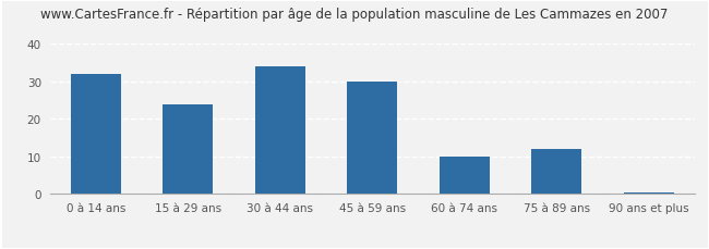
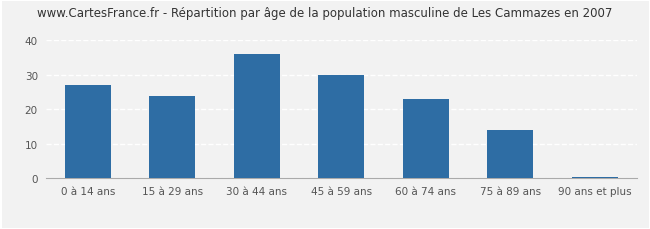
0 à 14 ans: 32.0 -> 27.0
30 à 44 ans: 34.0 -> 36.0
60 à 74 ans: 10.0 -> 23.0
75 à 89 ans: 12.0 -> 14.0
